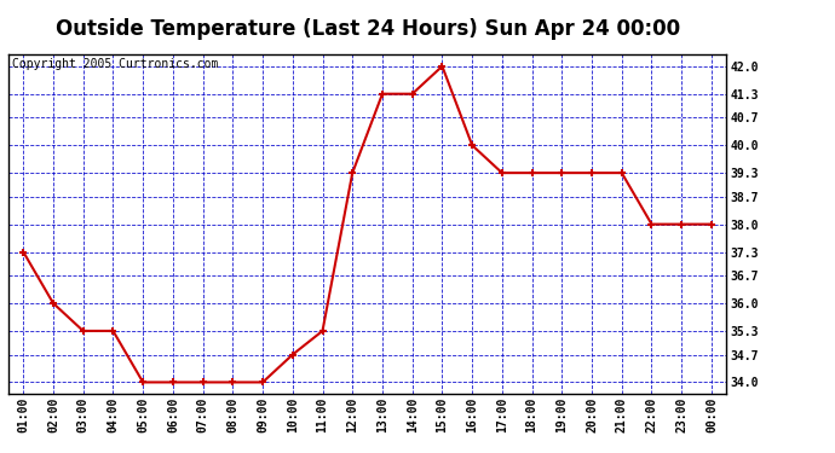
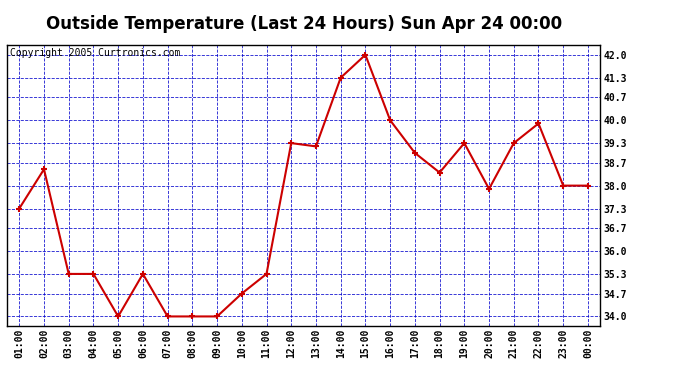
02:00: 36.0 -> 38.5
06:00: 34.0 -> 35.3
13:00: 41.3 -> 39.2
17:00: 39.3 -> 39.0
18:00: 39.3 -> 38.4
20:00: 39.3 -> 37.9
22:00: 38.0 -> 39.9
